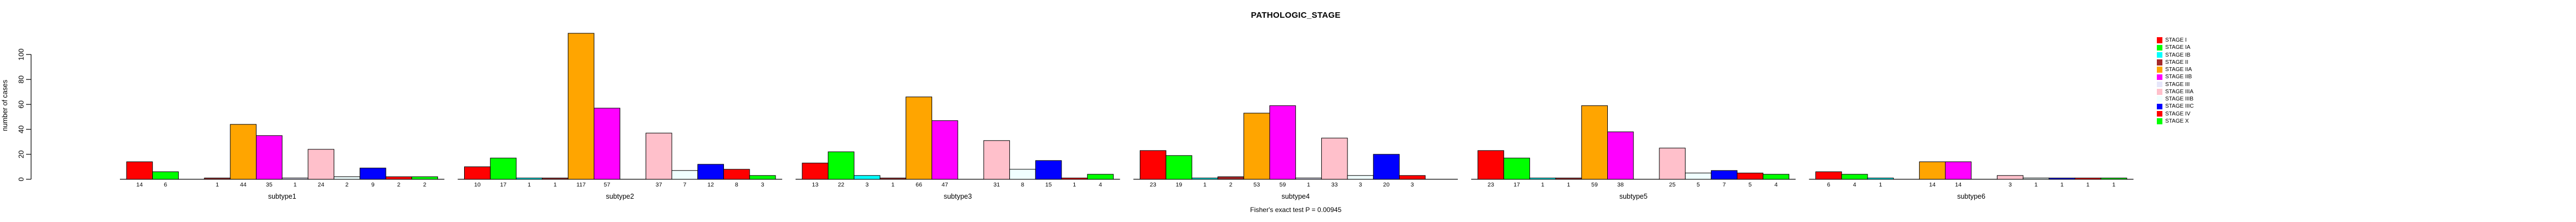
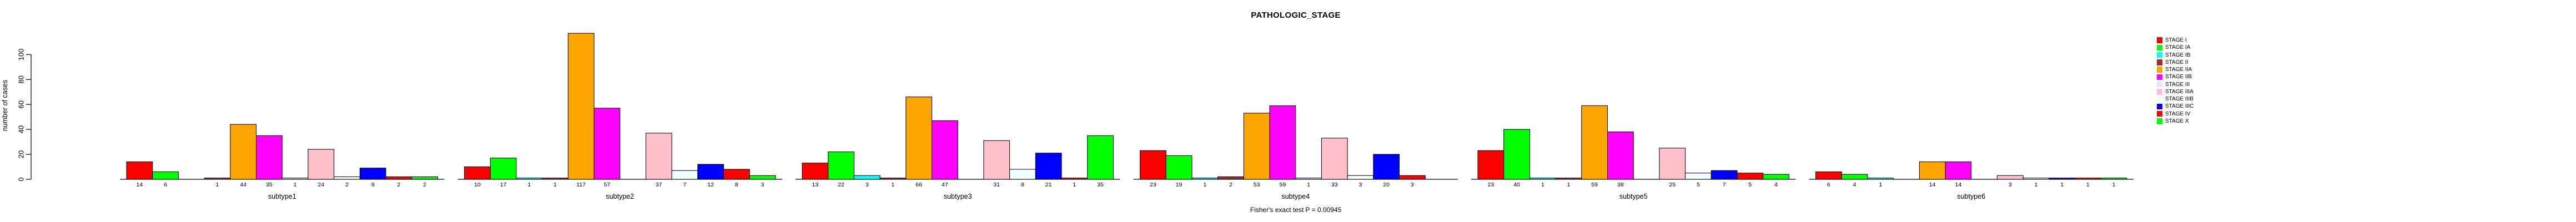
STAGE IIIC/subtype3: 15 -> 21
STAGE X/subtype3: 4 -> 35
STAGE IA/subtype5: 17 -> 40
